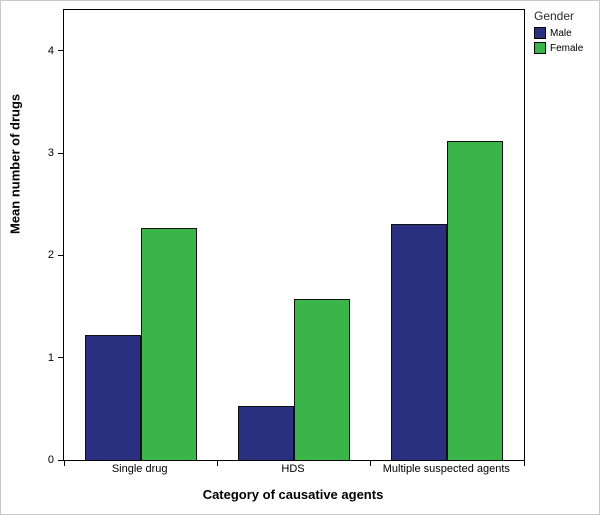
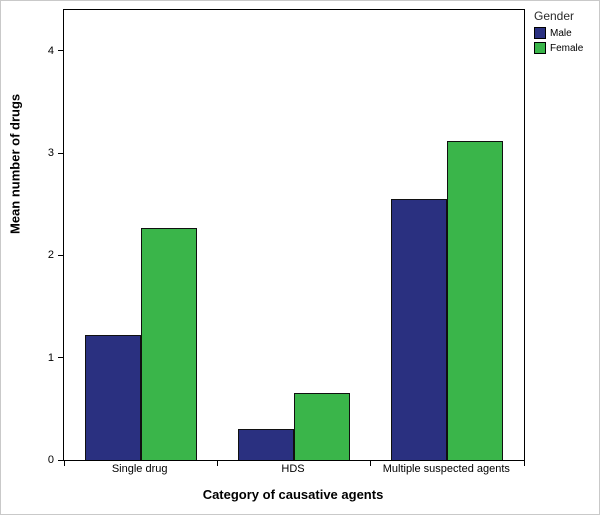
Male/HDS: 0.53 -> 0.30
Female/HDS: 1.57 -> 0.66
Male/Multiple suspected agents: 2.31 -> 2.55
